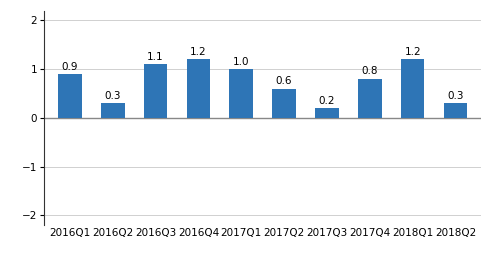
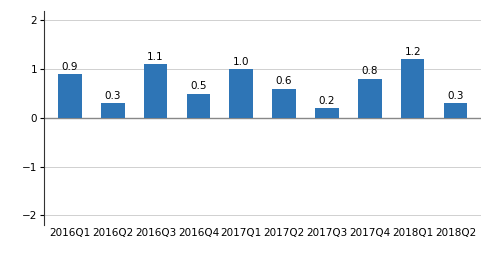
2016Q4: 1.2 -> 0.5
